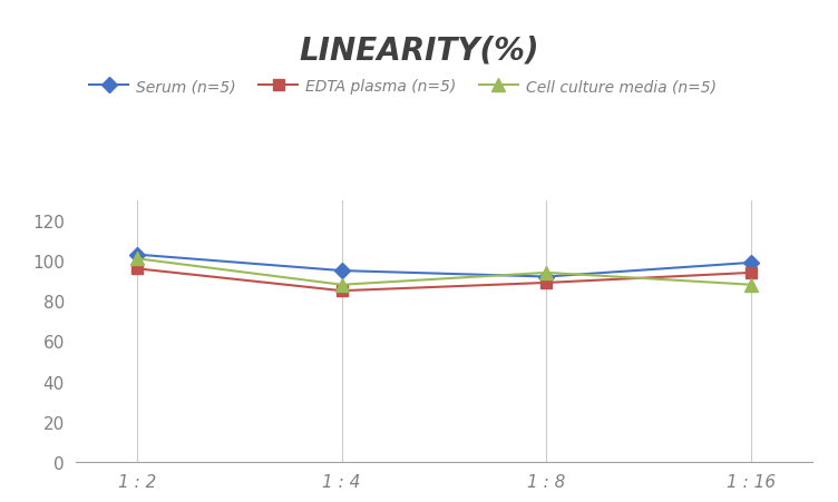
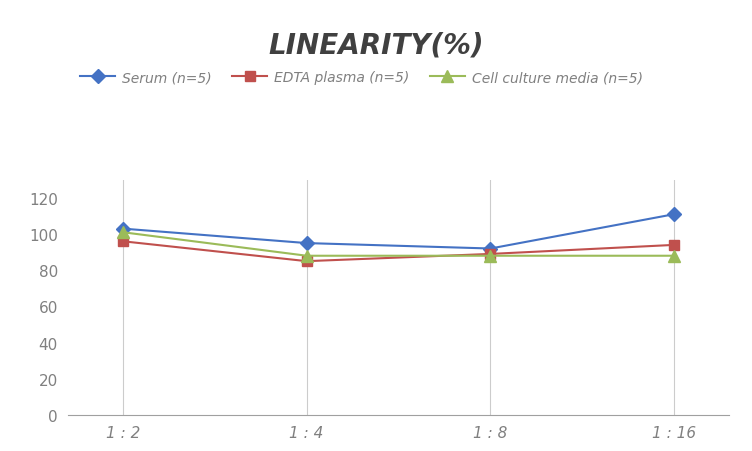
Cell culture media (n=5)/1 : 8: 94 -> 88
Serum (n=5)/1 : 16: 99 -> 111
